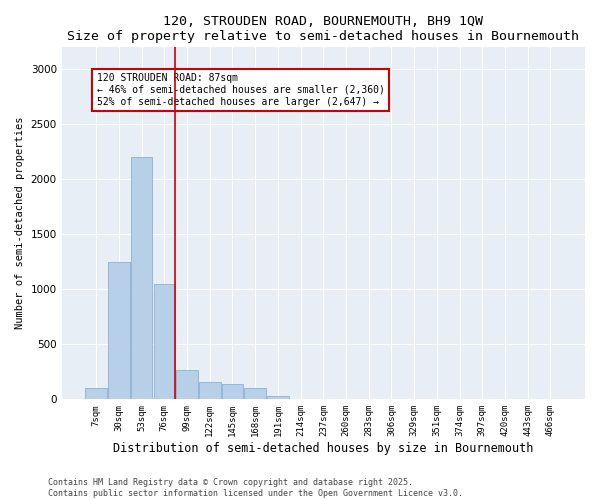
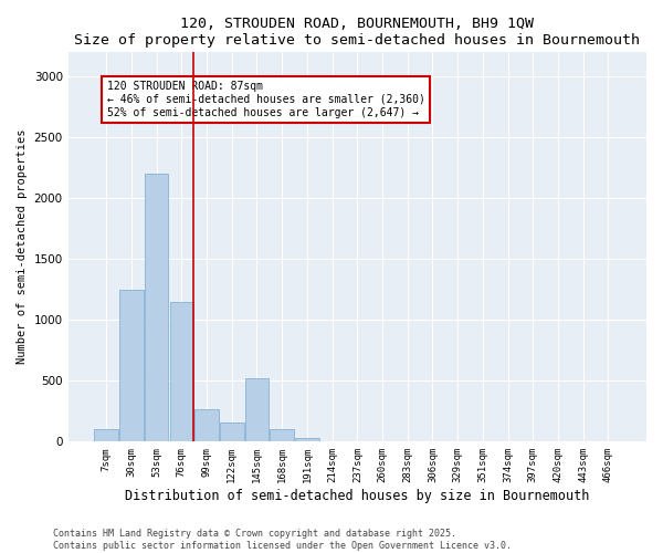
76sqm: 1050 -> 1150
145sqm: 140 -> 520
